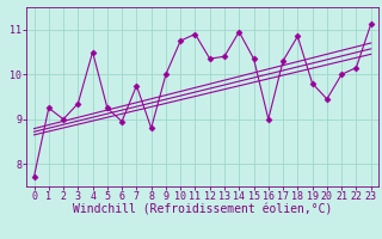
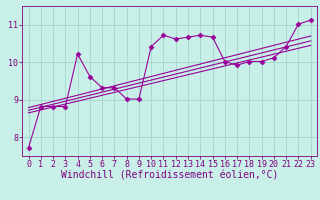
1: 9.25 -> 8.82
2: 9.00 -> 8.82
3: 9.35 -> 8.82
4: 10.50 -> 10.22
5: 9.25 -> 9.62
6: 8.95 -> 9.32
7: 9.75 -> 9.32
8: 8.80 -> 9.02
9: 10.00 -> 9.02
10: 10.75 -> 10.42
11: 10.90 -> 10.72
12: 10.35 -> 10.62
13: 10.40 -> 10.67
14: 10.95 -> 10.72
15: 10.35 -> 10.67
16: 9.00 -> 10.02
17: 10.30 -> 9.92
18: 10.85 -> 10.02
19: 9.80 -> 10.02
20: 9.45 -> 10.12
21: 10.00 -> 10.42
22: 10.15 -> 11.02
